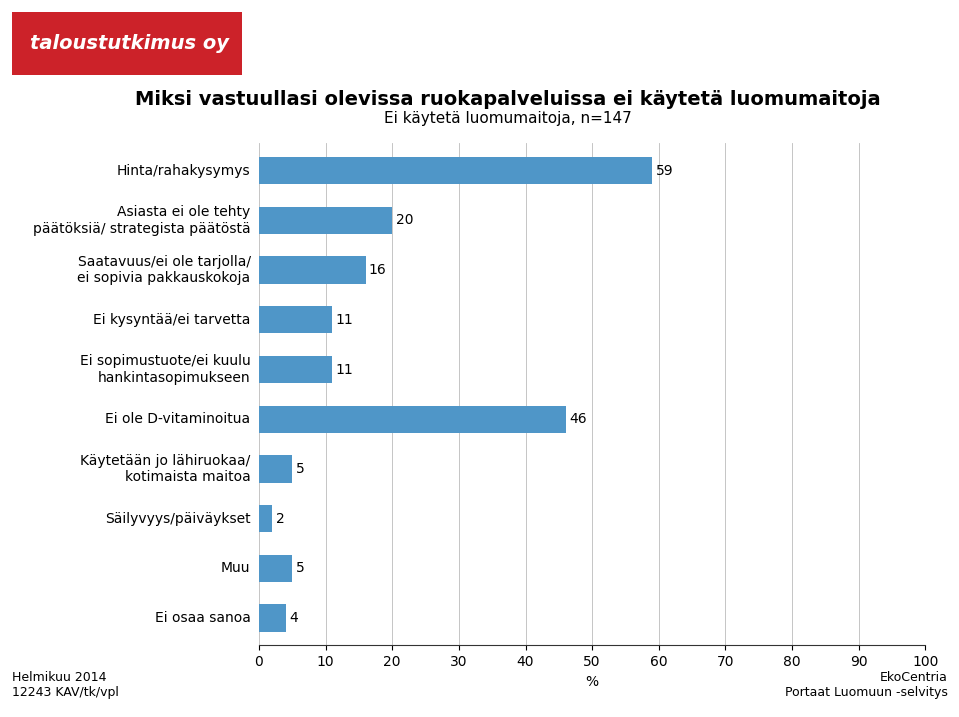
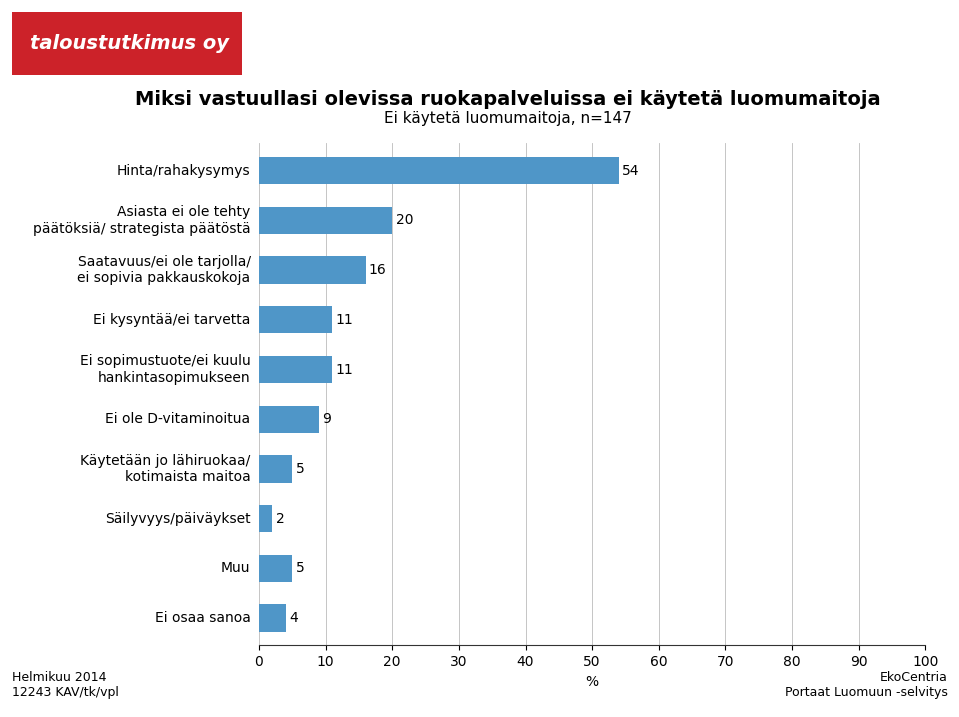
Hinta/rahakysymys: 59 -> 54
Ei ole D-vitaminoitua: 46 -> 9
